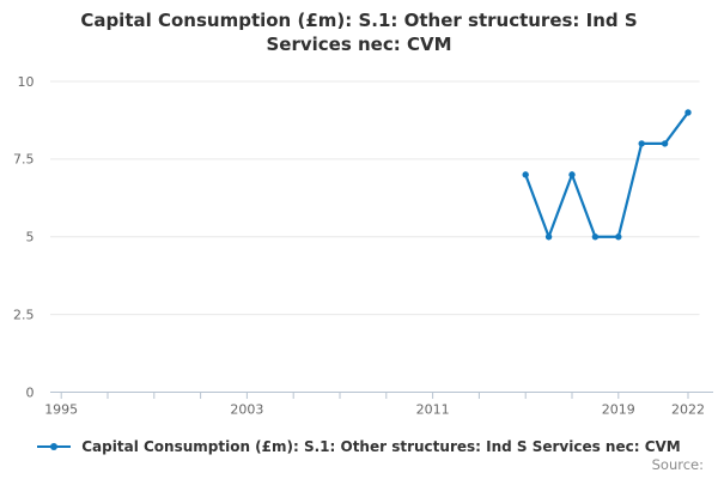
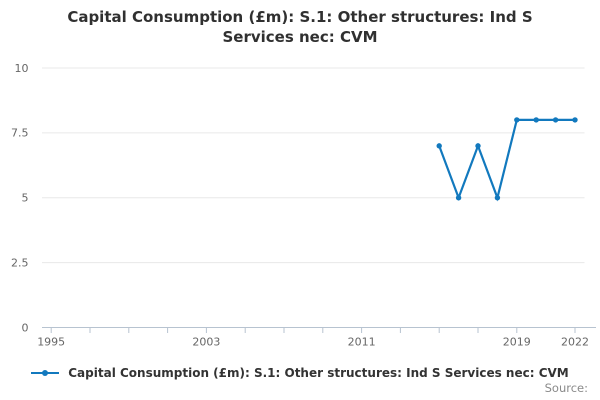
2019: 5 -> 8
2022: 9 -> 8
